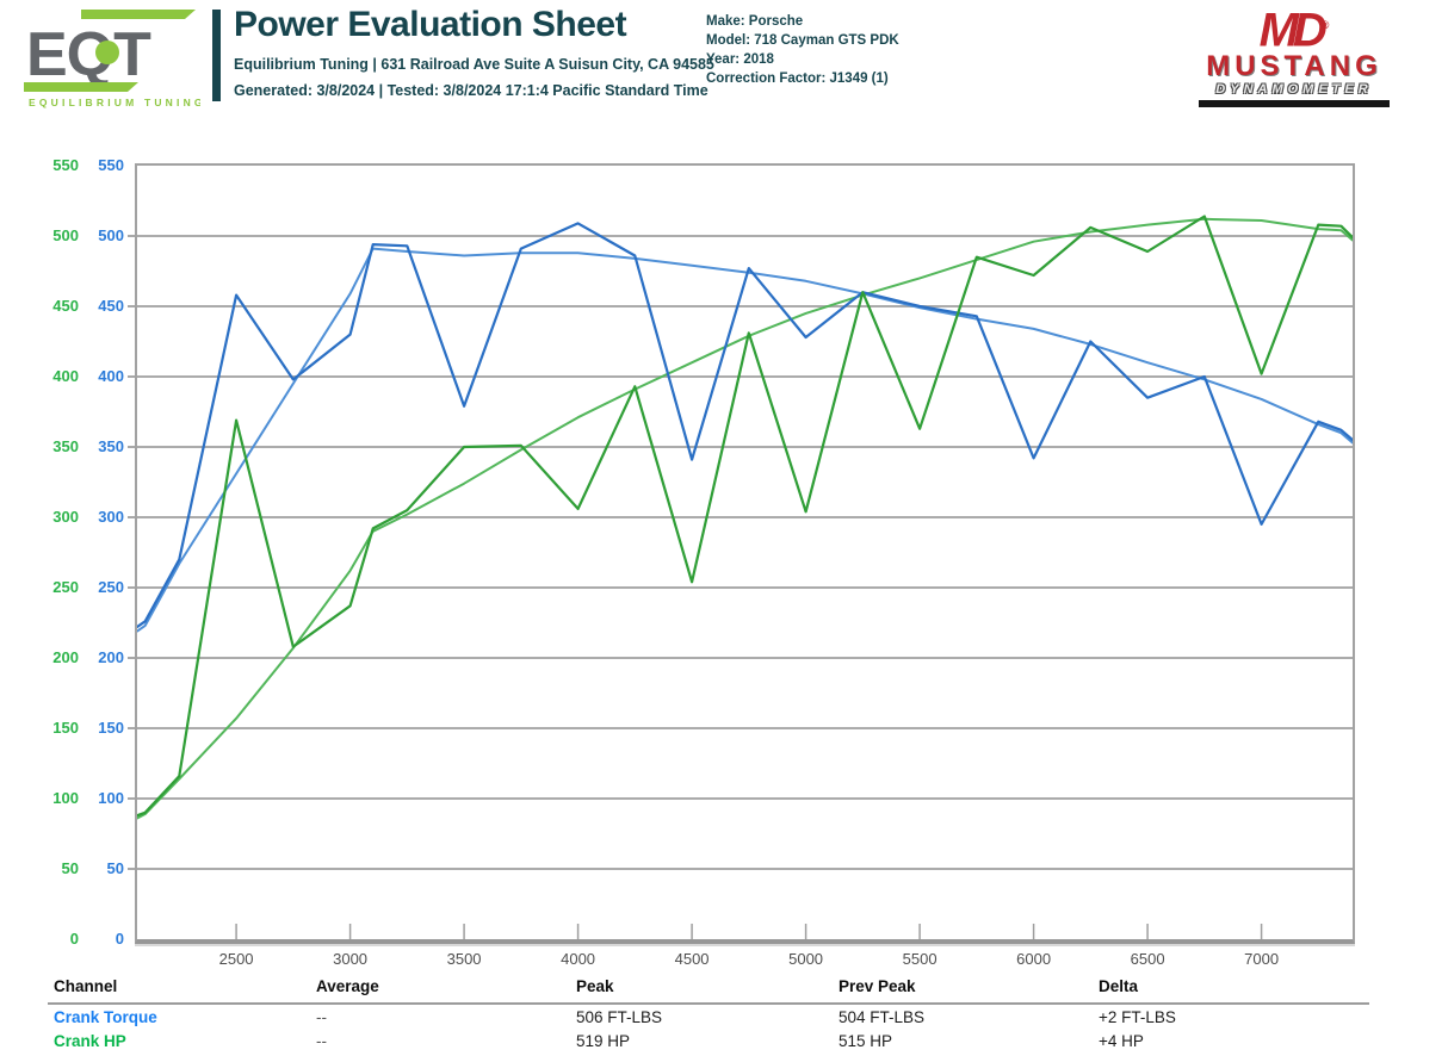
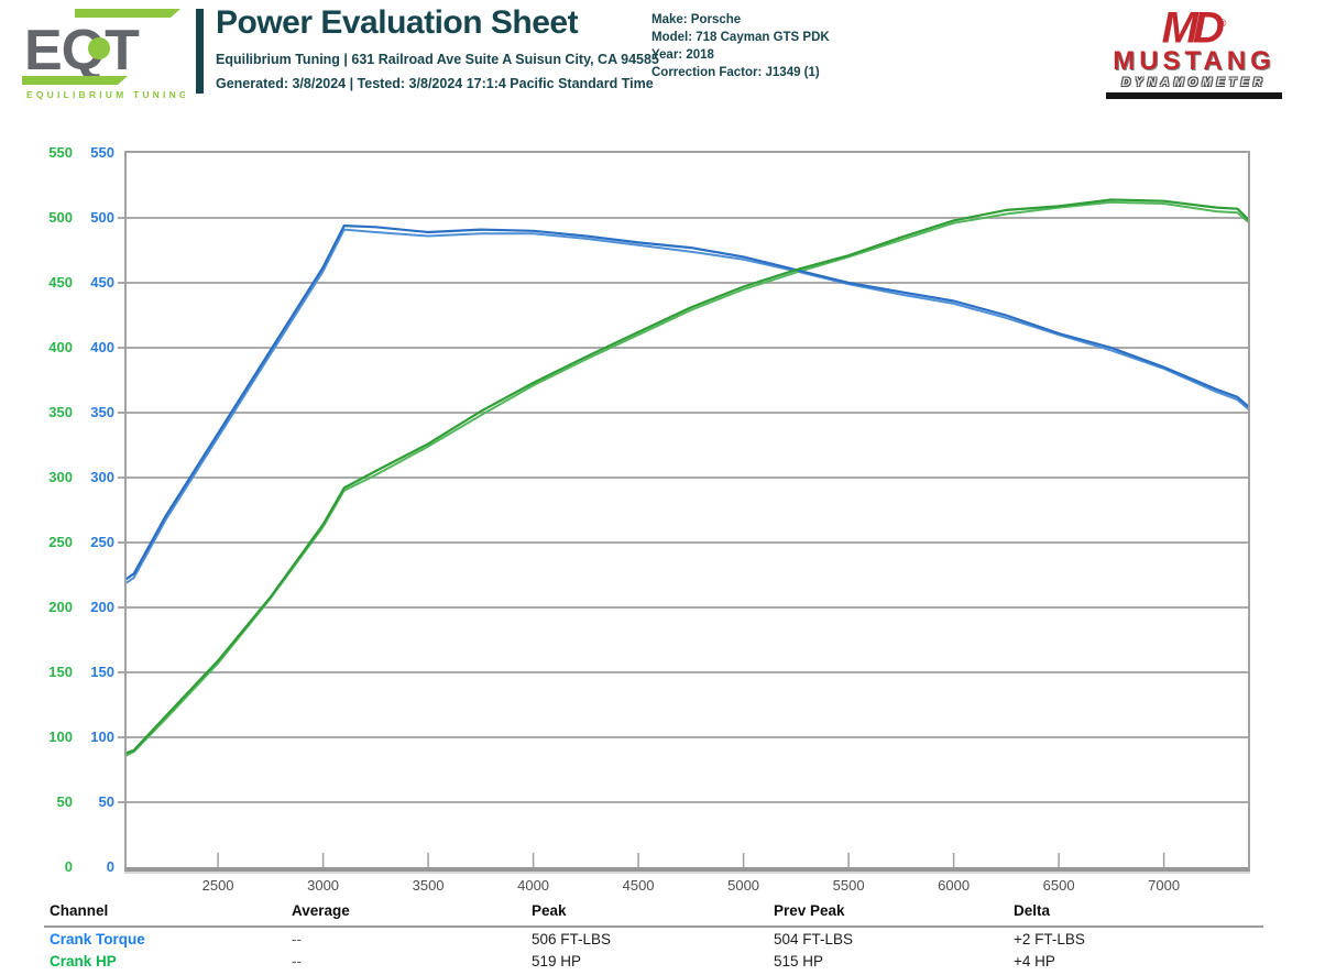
Crank Torque/2500: 458 -> 334
Crank HP/2500: 369 -> 159
Crank Torque/3000: 430 -> 462
Crank HP/3000: 237 -> 264
Crank Torque/3500: 379 -> 489
Crank HP/3500: 350 -> 326
Crank Torque/4000: 509 -> 490
Crank HP/4000: 306 -> 373
Crank Torque/4500: 341 -> 481
Crank HP/4500: 254 -> 412
Crank Torque/5000: 428 -> 470
Crank HP/5000: 304 -> 447
Crank HP/5500: 363 -> 471
Crank Torque/6000: 342 -> 436
Crank HP/6000: 472 -> 498
Crank Torque/6500: 385 -> 411
Crank HP/6500: 489 -> 509
Crank Torque/7000: 295 -> 385
Crank HP/7000: 402 -> 513
